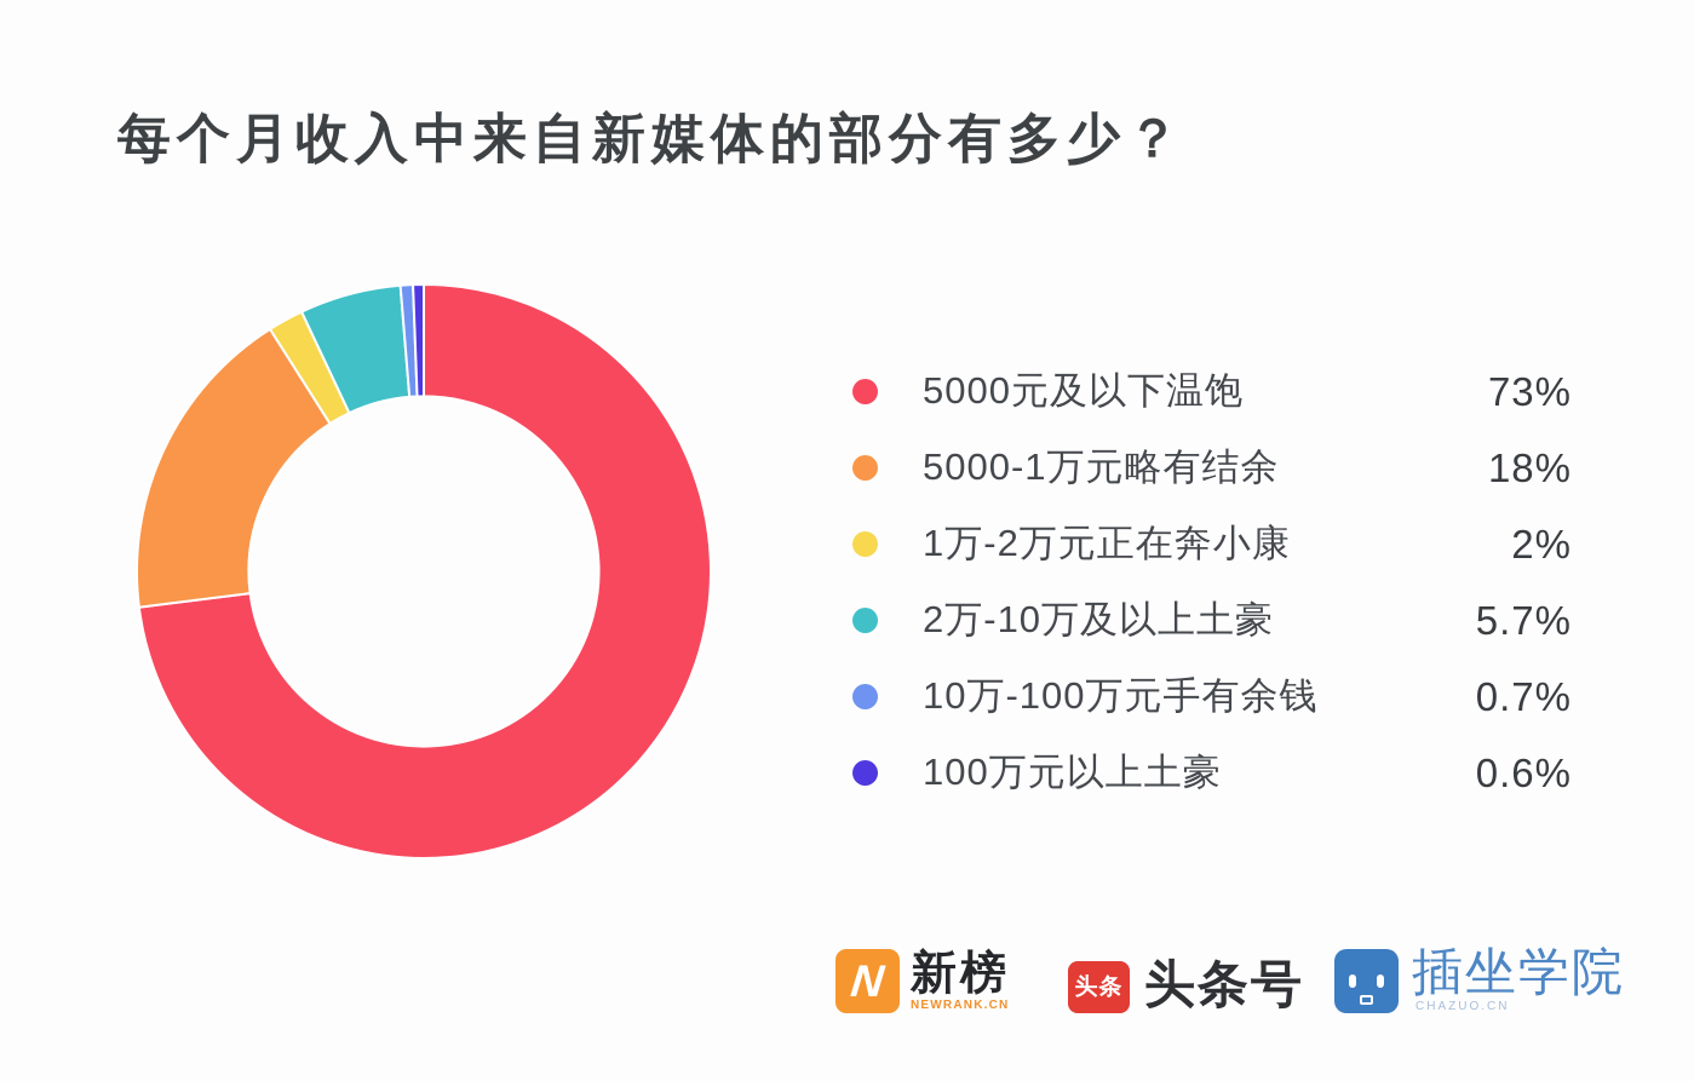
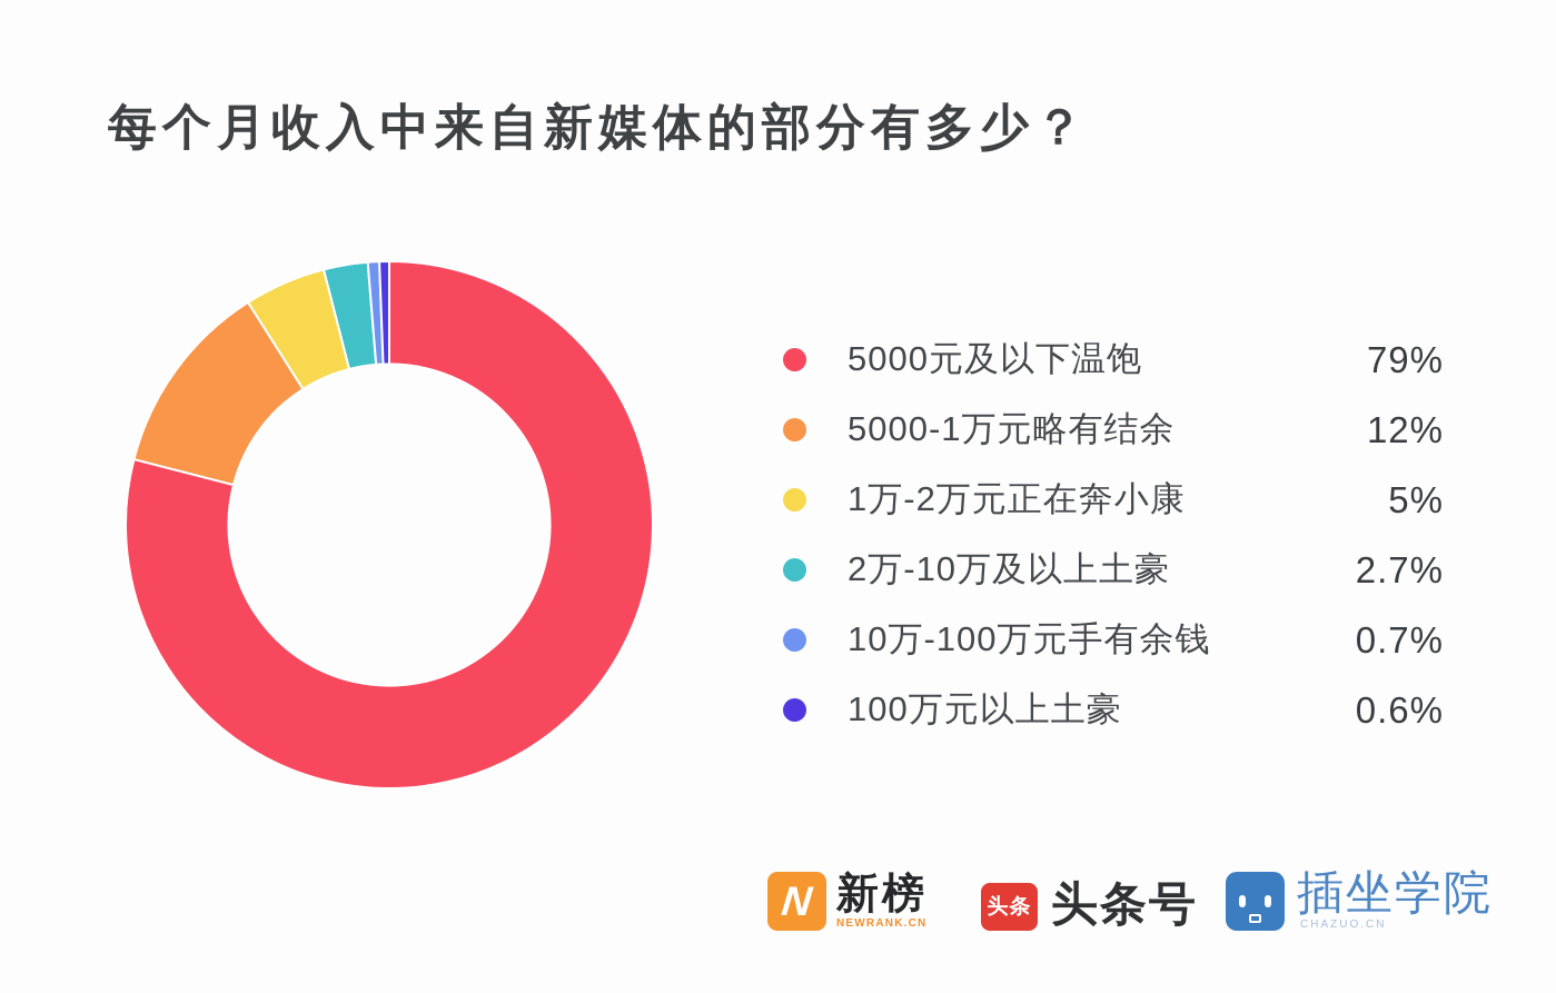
5000元及以下温饱: 73% -> 79%
5000-1万元略有结余: 18% -> 12%
1万-2万元正在奔小康: 2% -> 5%
2万-10万及以上土豪: 5.7% -> 2.7%
